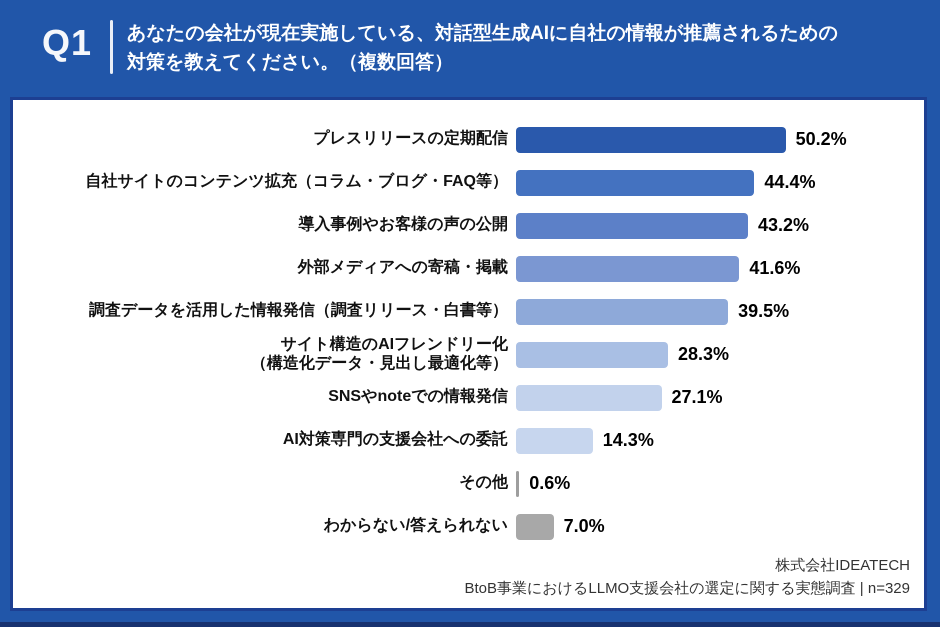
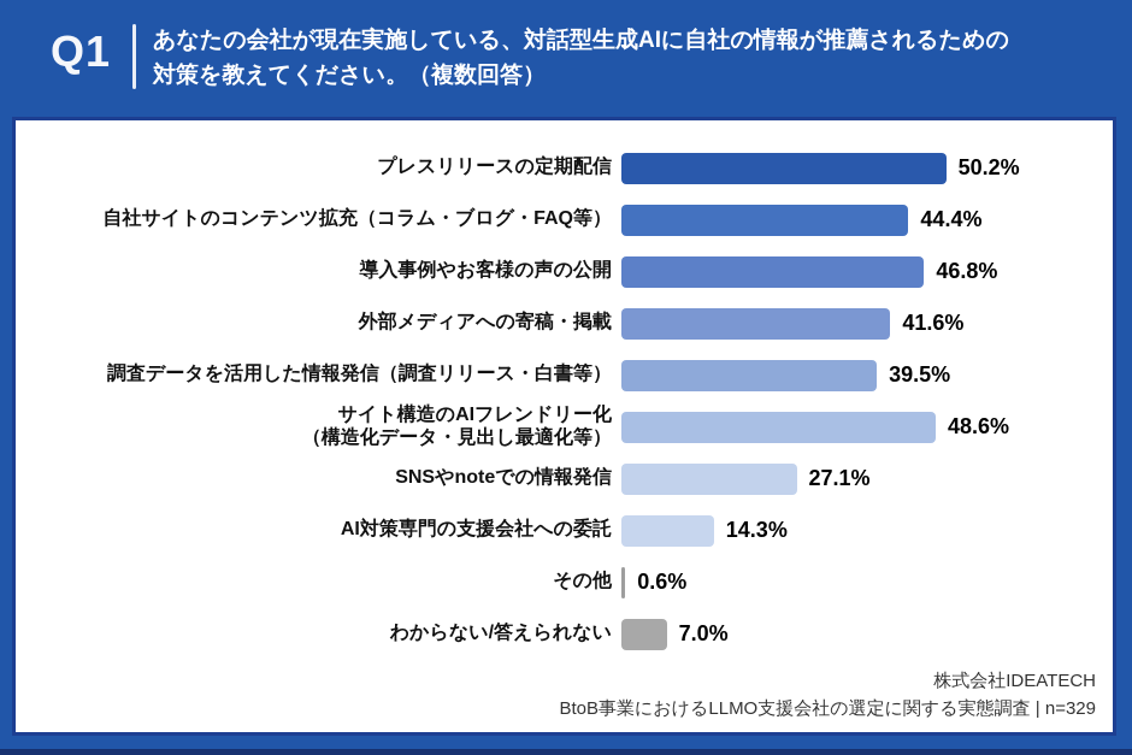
導入事例やお客様の声の公開: 43.2% -> 46.8%
サイト構造のAIフレンドリー化 （構造化データ・見出し最適化等）: 28.3% -> 48.6%
